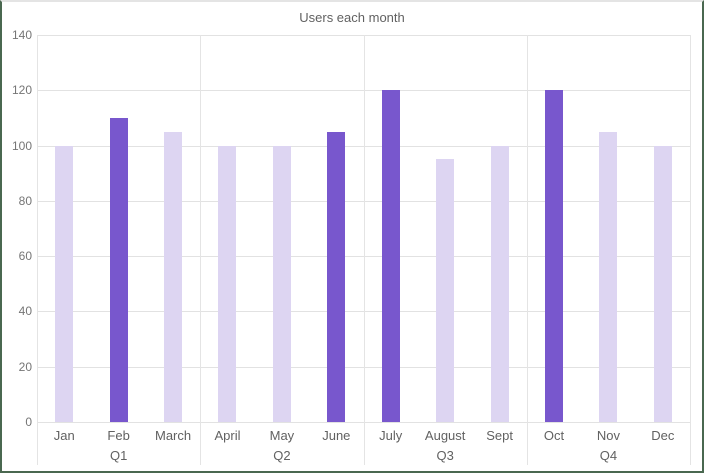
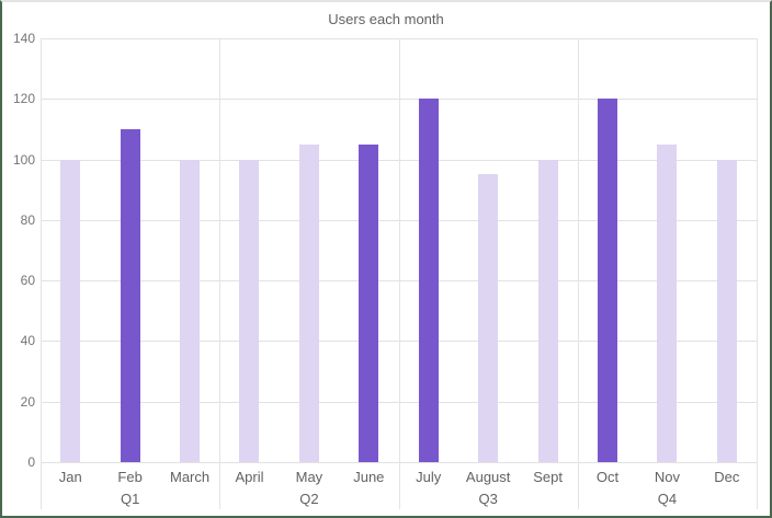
March: 105 -> 100
May: 100 -> 105
